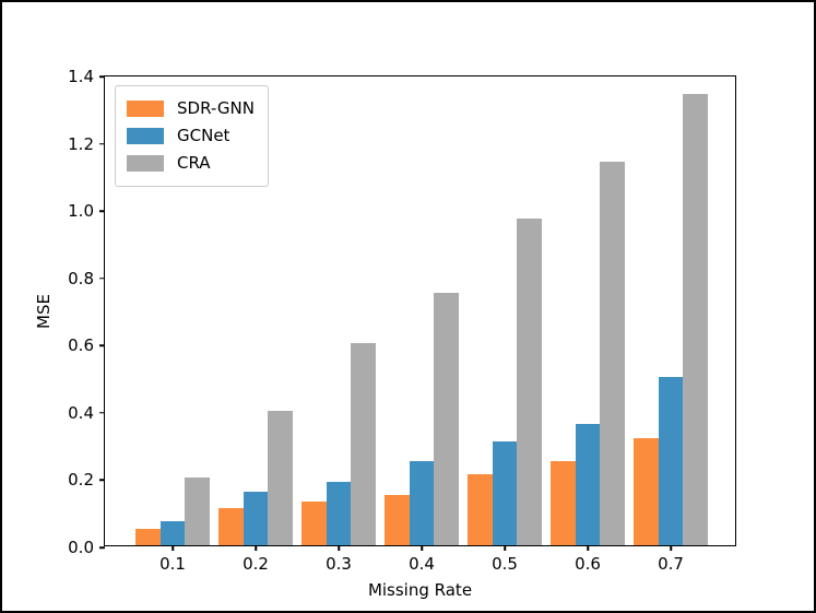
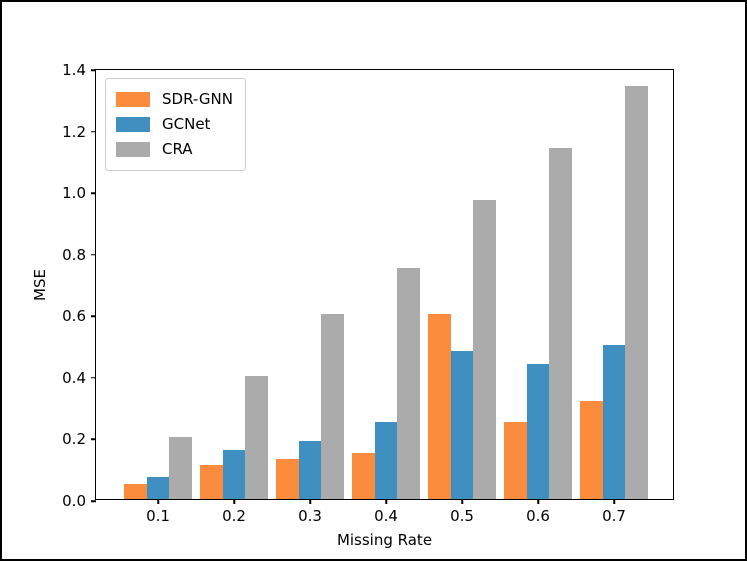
SDR-GNN/0.5: 0.21 -> 0.60
GCNet/0.5: 0.31 -> 0.48
GCNet/0.6: 0.36 -> 0.44
